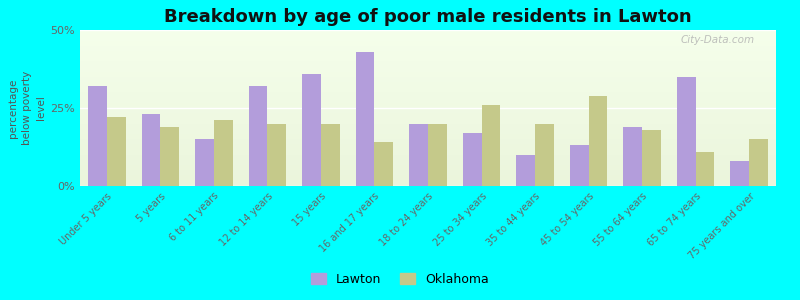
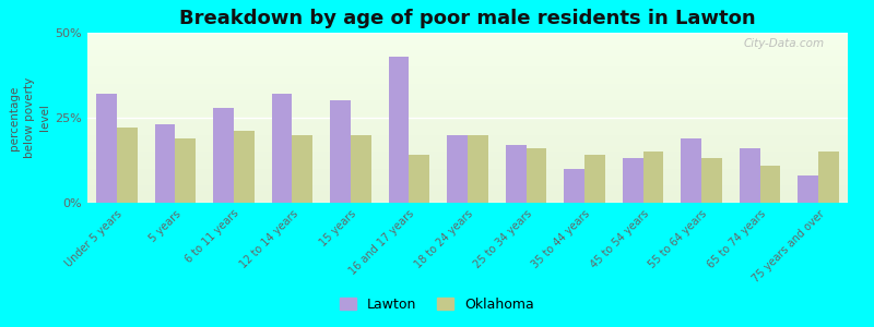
Lawton/6 to 11 years: 15% -> 28%
Lawton/15 years: 36% -> 30%
Oklahoma/25 to 34 years: 26% -> 16%
Oklahoma/35 to 44 years: 20% -> 14%
Oklahoma/45 to 54 years: 29% -> 15%
Oklahoma/55 to 64 years: 18% -> 13%
Lawton/65 to 74 years: 35% -> 16%
